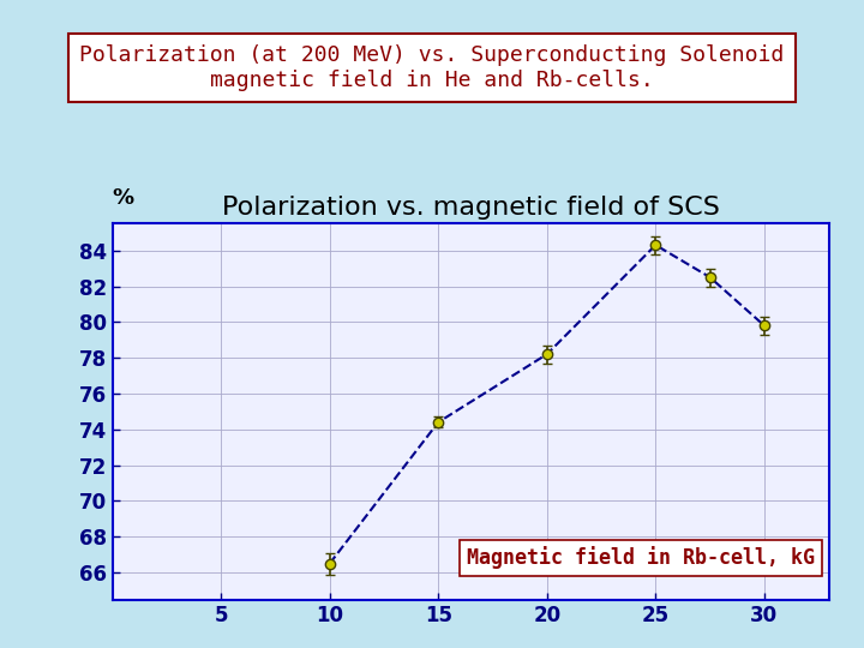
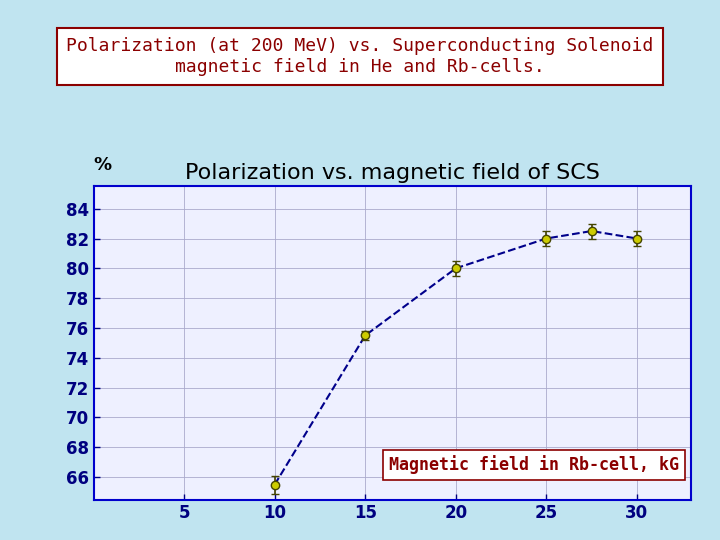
10: 66.5 -> 65.5
15: 74.4 -> 75.5
20: 78.2 -> 80.0
25: 84.3 -> 82.0
30: 79.8 -> 82.0
